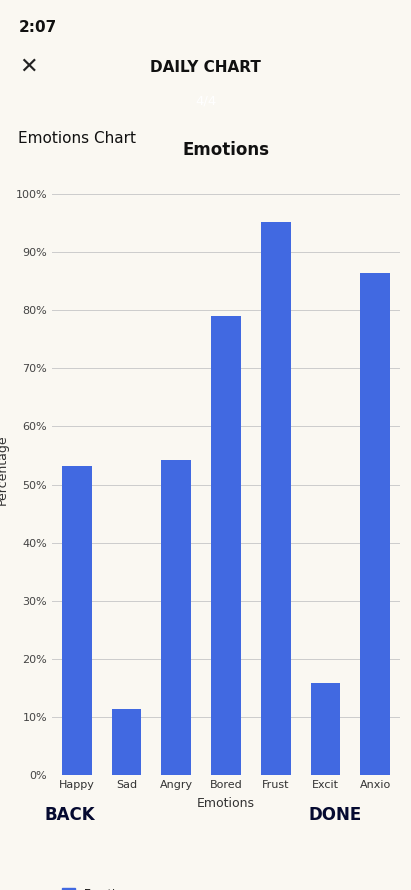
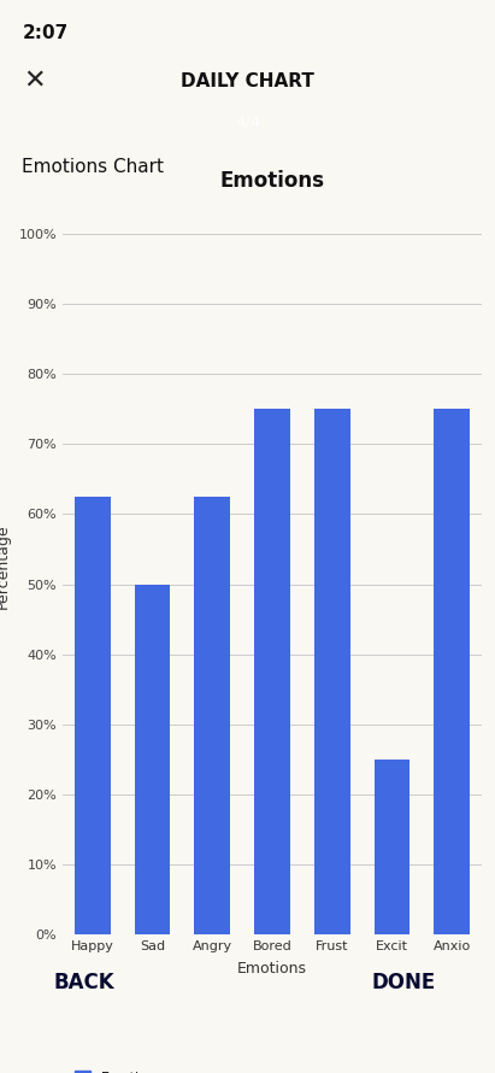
Happy: 53.2% -> 62.5%
Sad: 11.4% -> 50.0%
Angry: 54.2% -> 62.5%
Bored: 79.0% -> 75.0%
Frust: 95.2% -> 75.0%
Excit: 15.8% -> 25.0%
Anxio: 86.4% -> 75.0%
